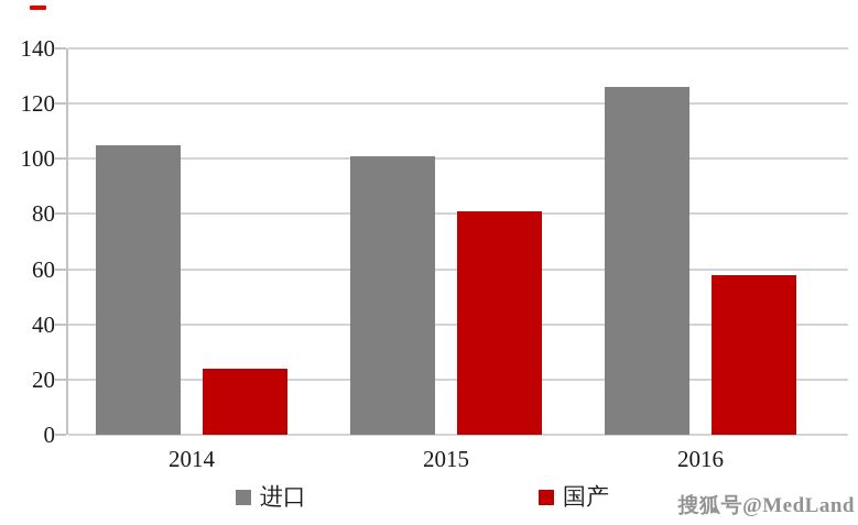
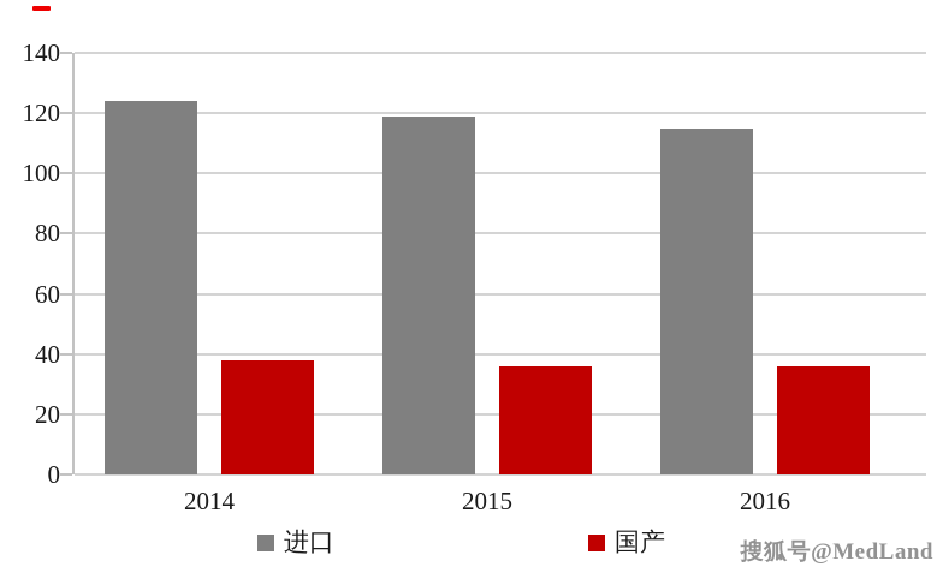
进口/2014: 105 -> 124
国产/2014: 24 -> 38
进口/2015: 101 -> 119
国产/2015: 81 -> 36
进口/2016: 126 -> 115
国产/2016: 58 -> 36
